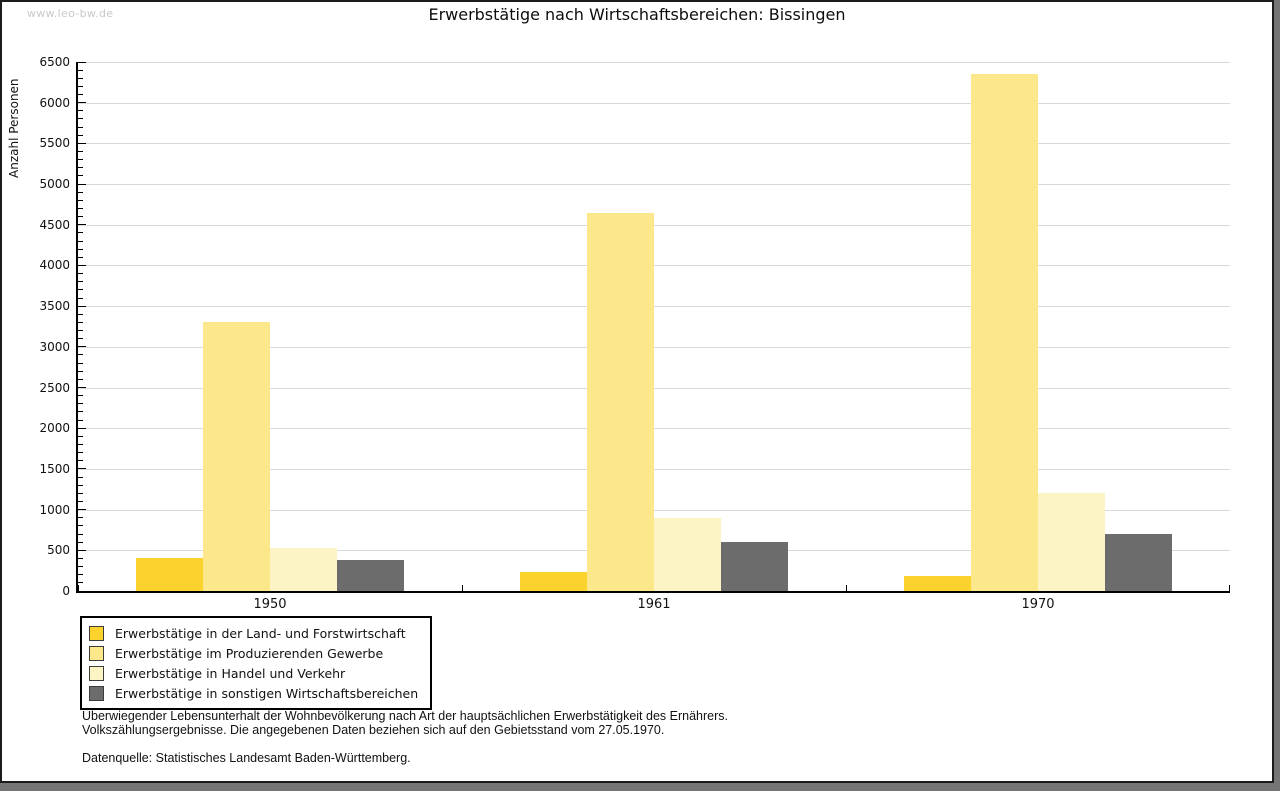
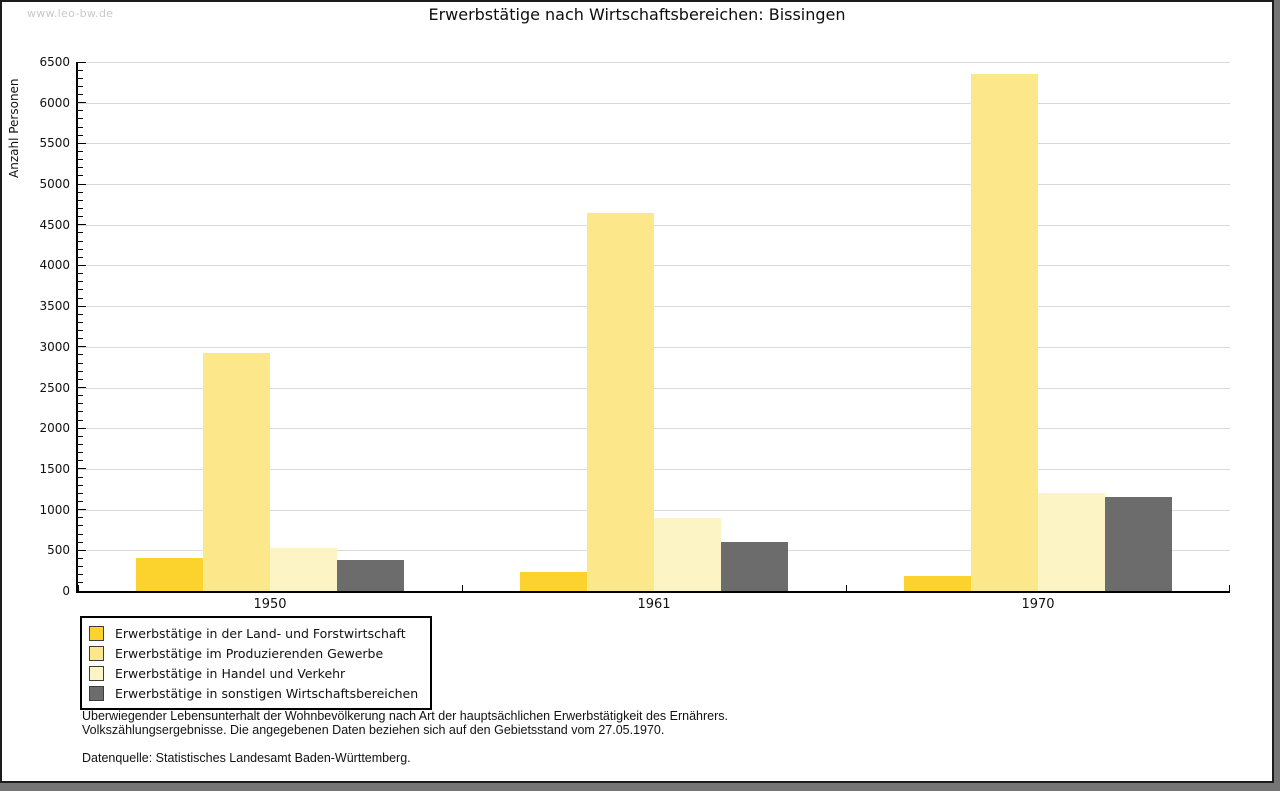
Erwerbstätige im Produzierenden Gewerbe/1950: 3300 -> 2900
Erwerbstätige in sonstigen Wirtschaftsbereichen/1970: 700 -> 1200
